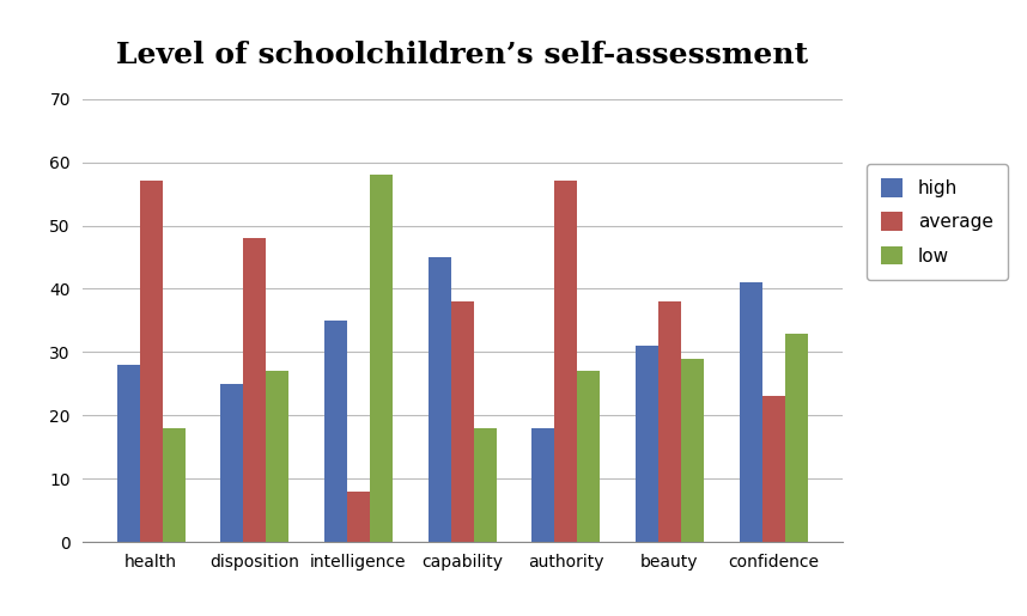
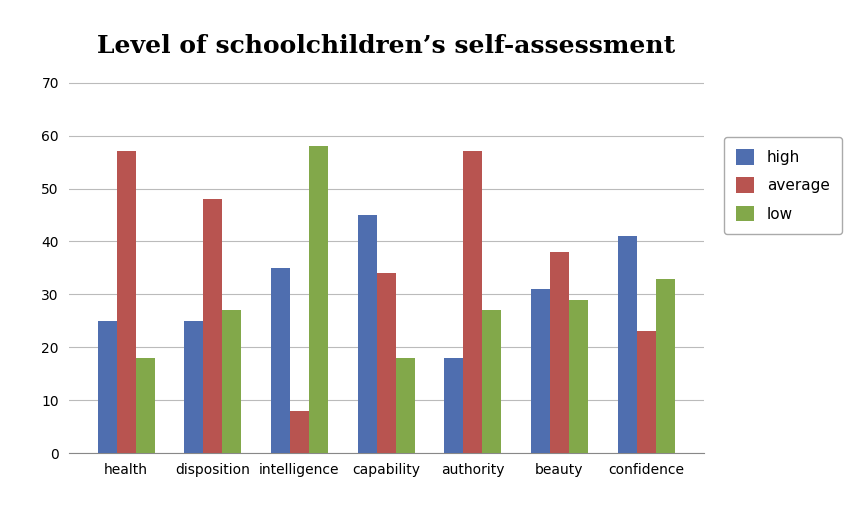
high/health: 28 -> 25
average/capability: 38 -> 34
